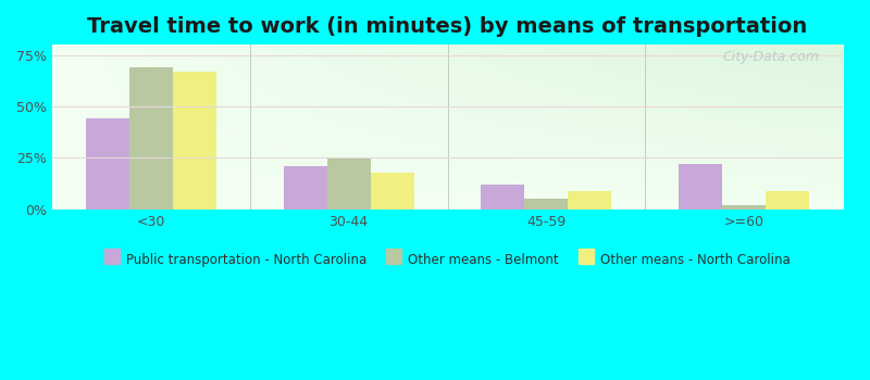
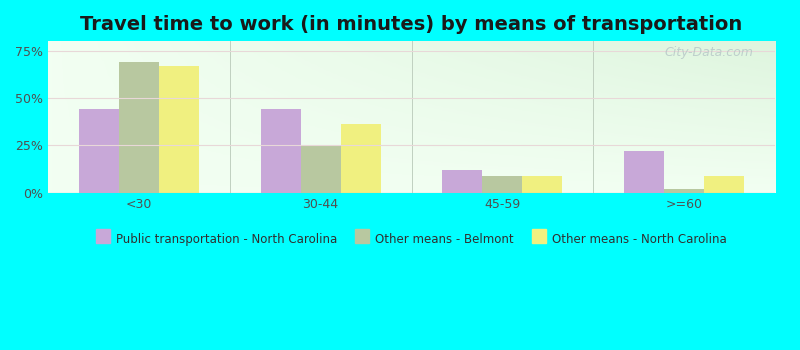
Public transportation - North Carolina/30-44: 21% -> 44%
Other means - North Carolina/30-44: 18% -> 36%
Other means - Belmont/45-59: 5% -> 9%
